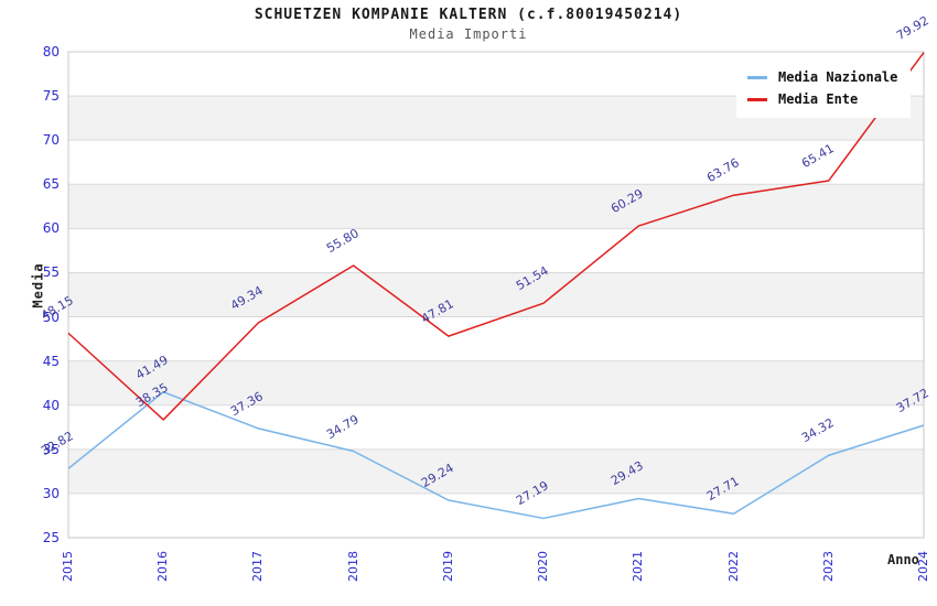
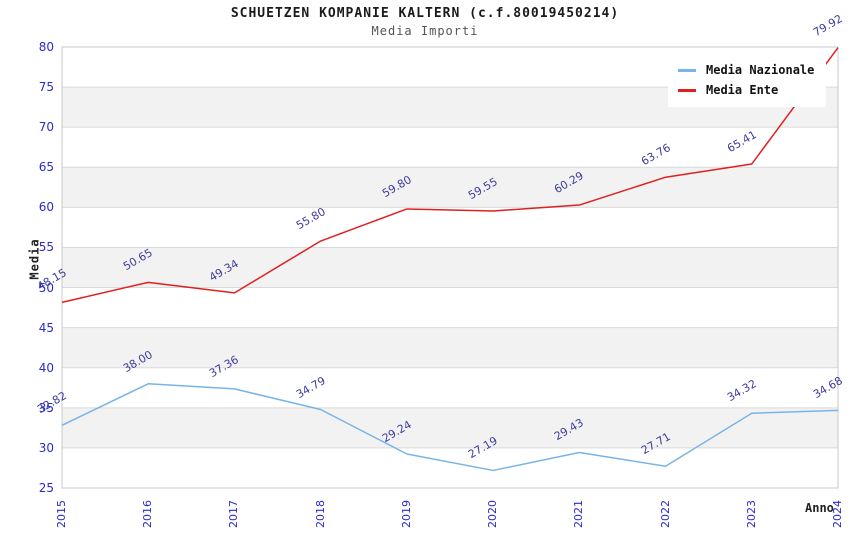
Media Nazionale/2016: 41.49 -> 38.00
Media Ente/2016: 38.35 -> 50.65
Media Ente/2019: 47.81 -> 59.80
Media Ente/2020: 51.54 -> 59.55
Media Nazionale/2024: 37.72 -> 34.68
